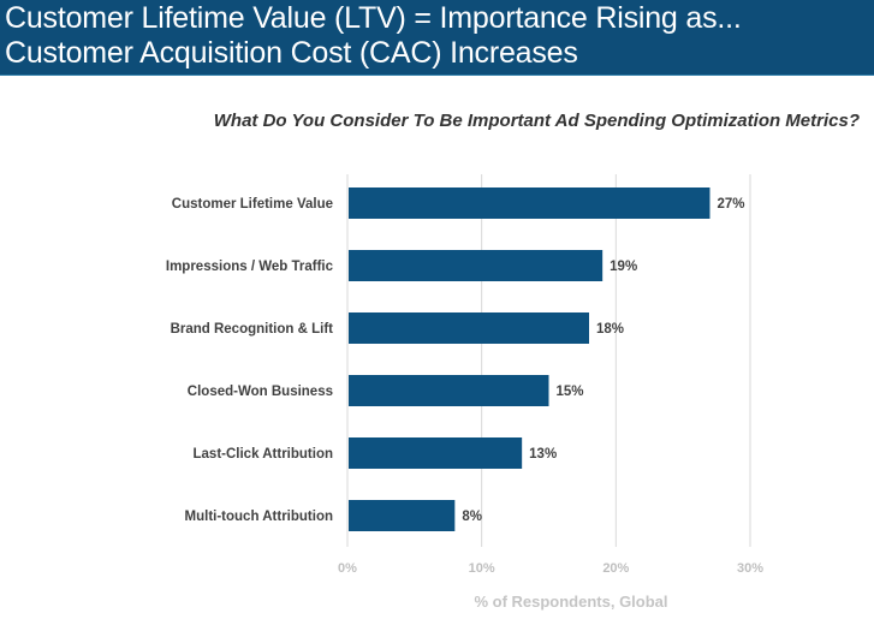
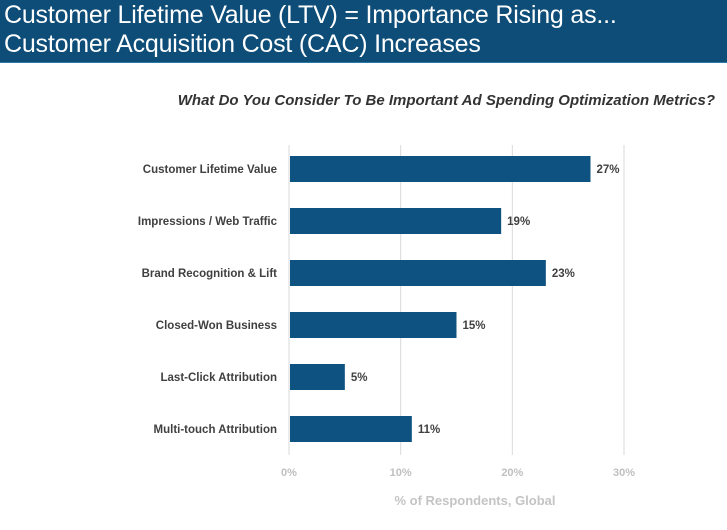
Brand Recognition & Lift: 18% -> 23%
Last-Click Attribution: 13% -> 5%
Multi-touch Attribution: 8% -> 11%
